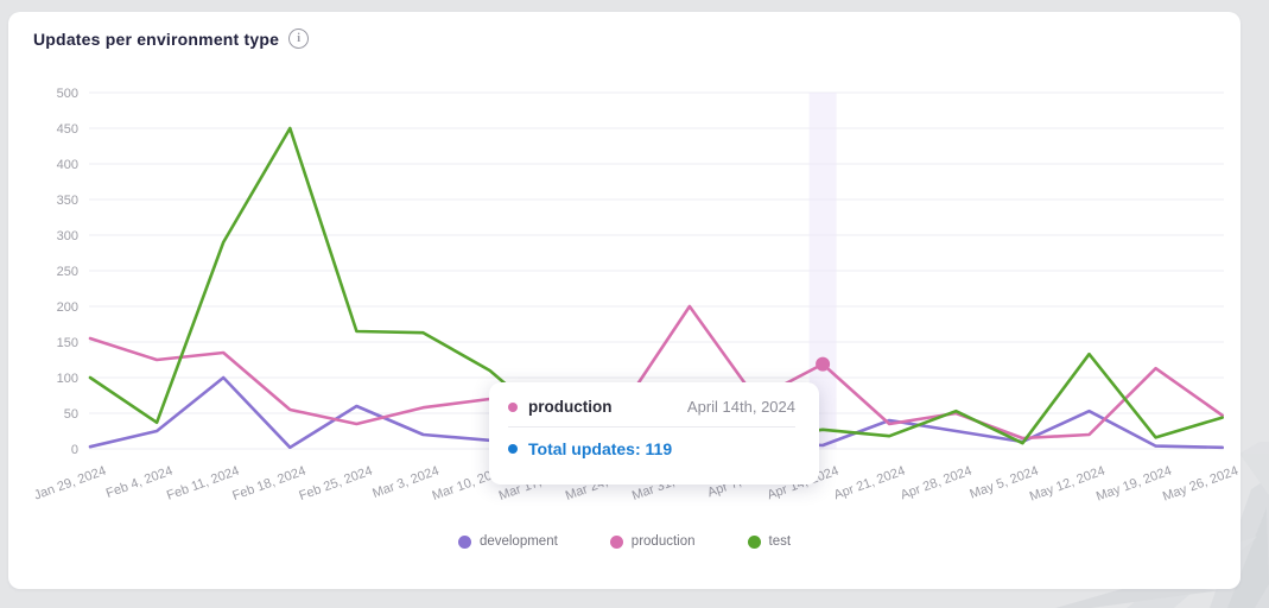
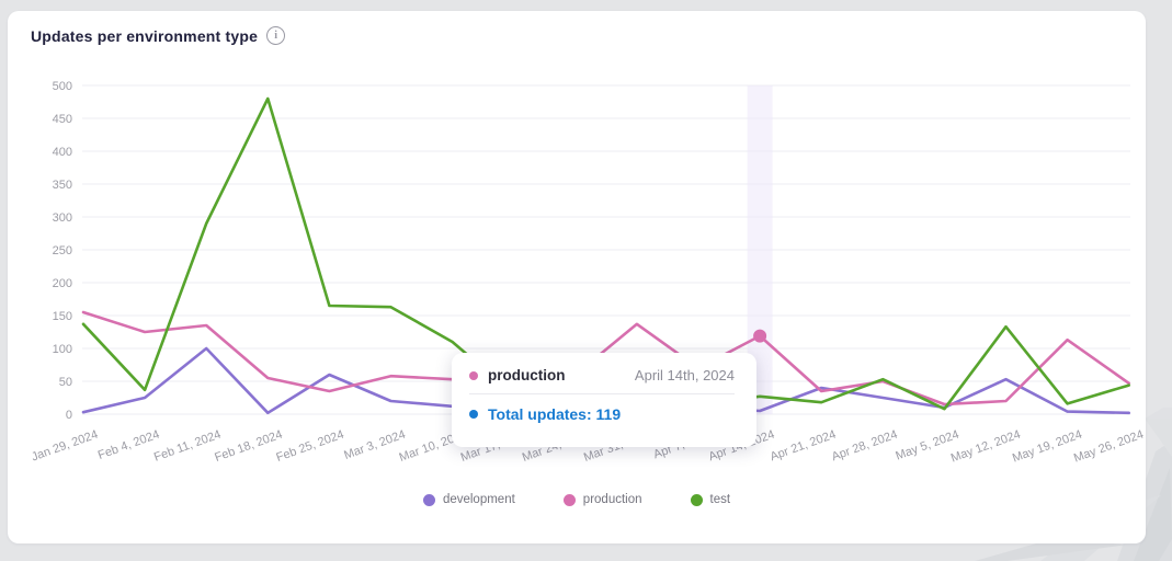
test/Jan 29, 2024: 100 -> 140
test/Feb 18, 2024: 450 -> 480
production/Mar 10, 2024: 70 -> 50
production/Mar 31, 2024: 200 -> 140
